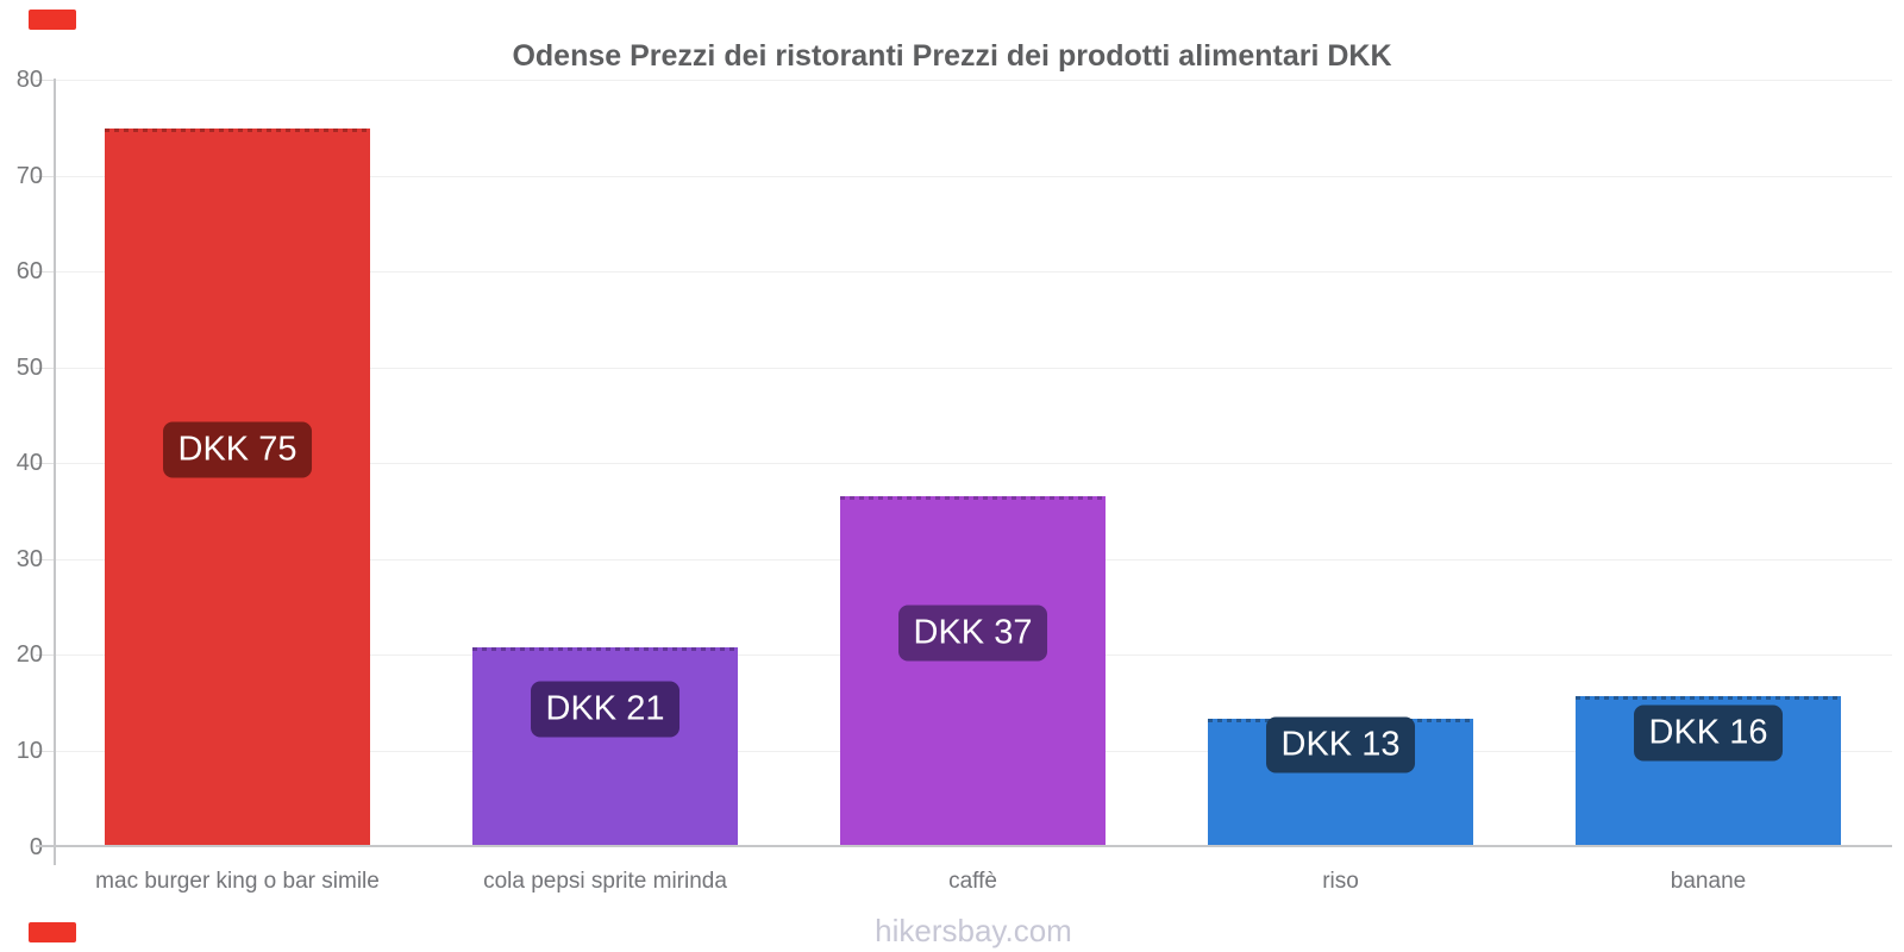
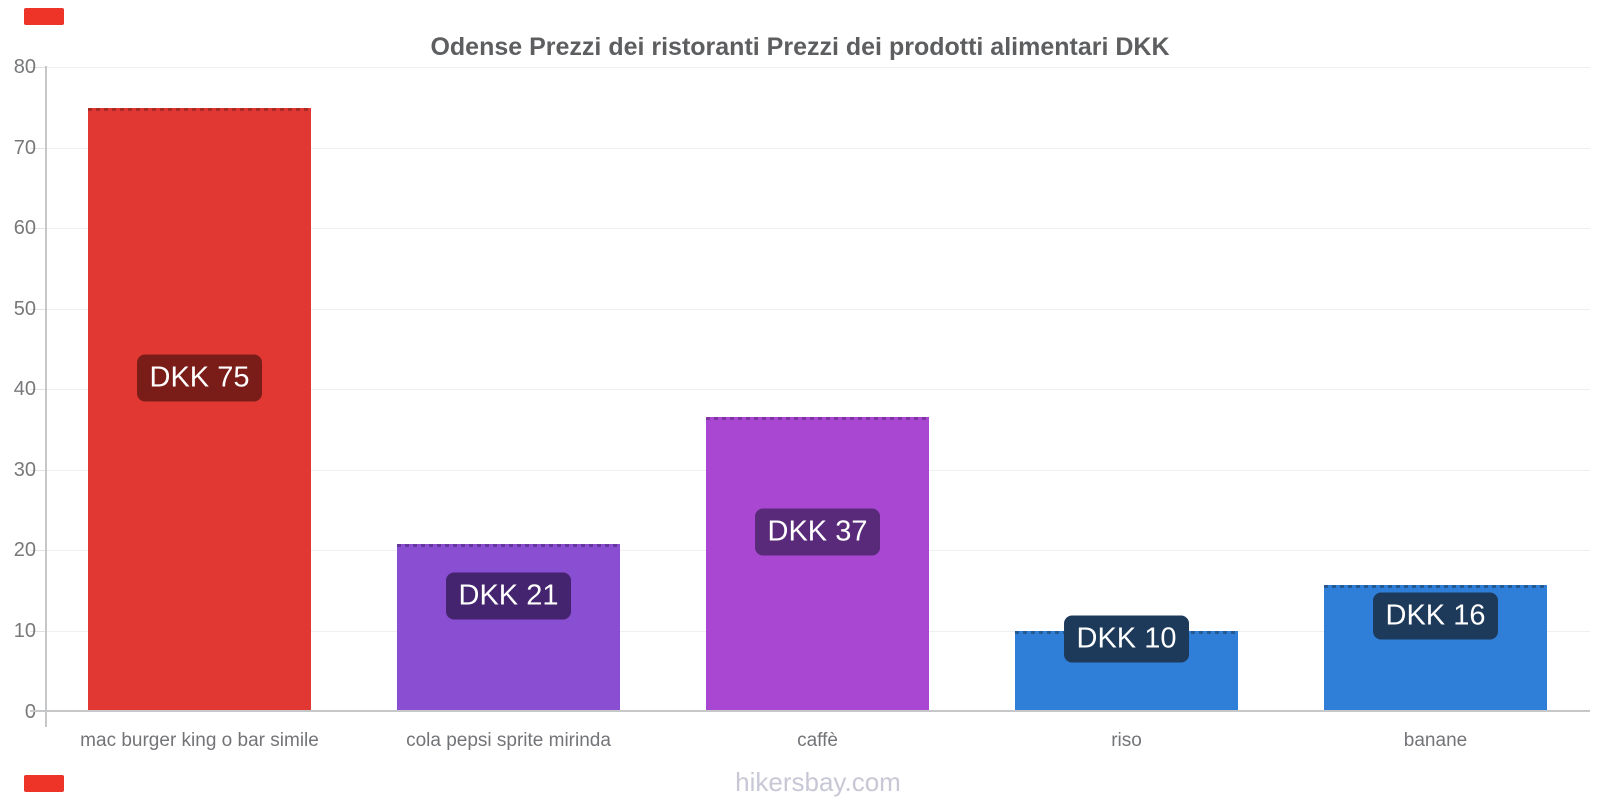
riso: 13 -> 10
